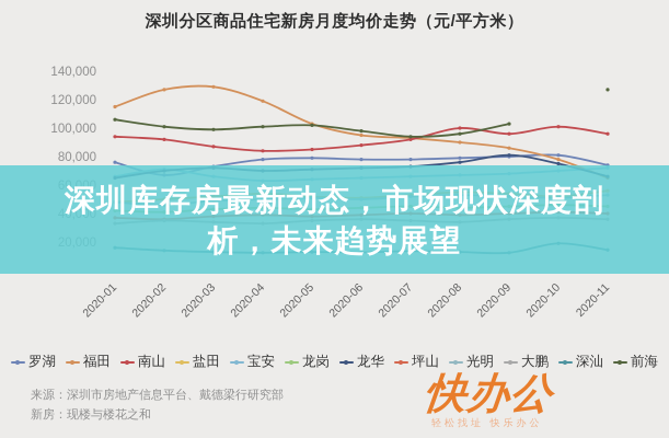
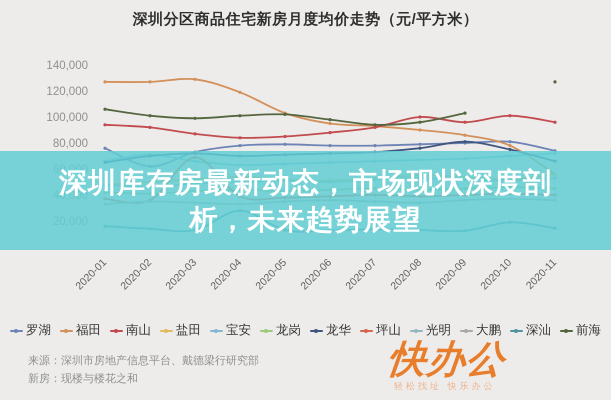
福田/2020-01: 115000 -> 127000
罗湖/2020-02: 67000 -> 62000
坪山/2020-03: 38000 -> 69000
深汕/2020-04: 12000 -> 28000
福田/2020-11: 65000 -> 56000
